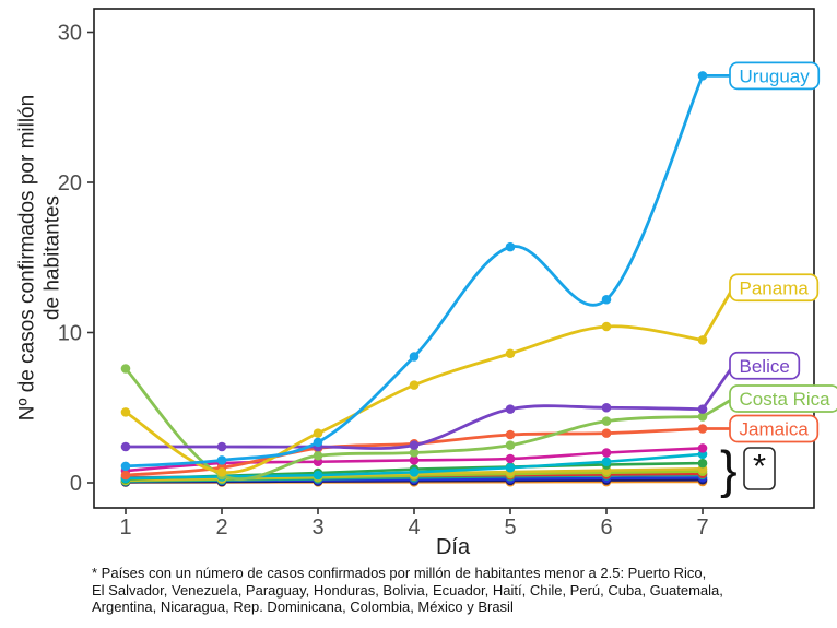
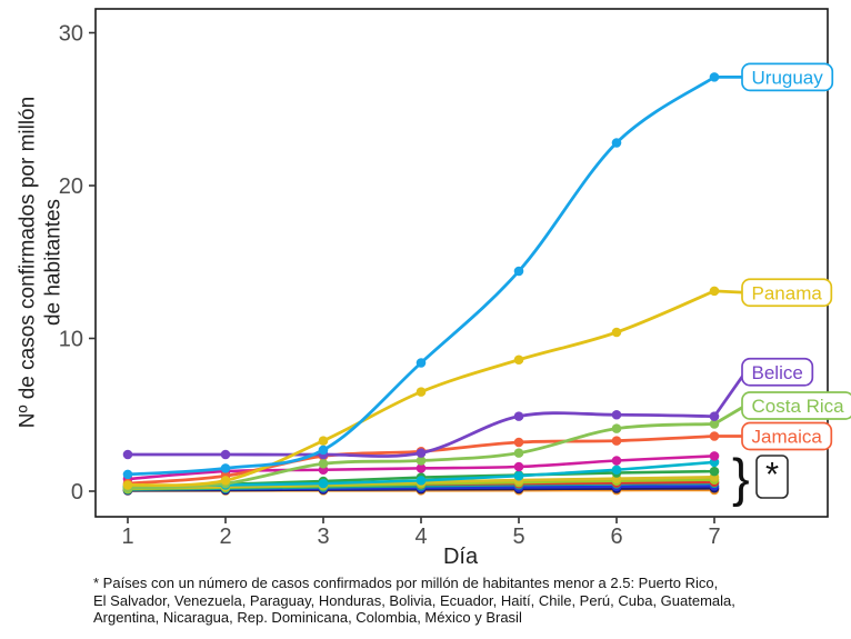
Costa Rica/1: 7.6 -> 0.2
Panama/1: 4.7 -> 0.4
Uruguay/5: 15.7 -> 14.4
Uruguay/6: 12.2 -> 22.8
Panama/7: 9.5 -> 13.1
